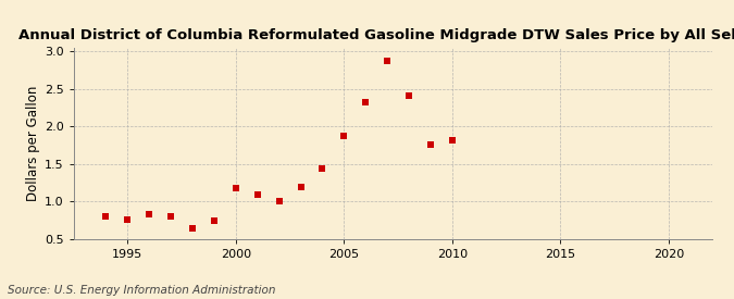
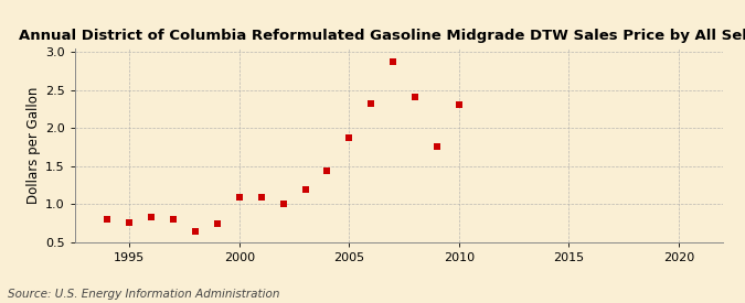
2000: 1.18 -> 1.10
2010: 1.82 -> 2.31
